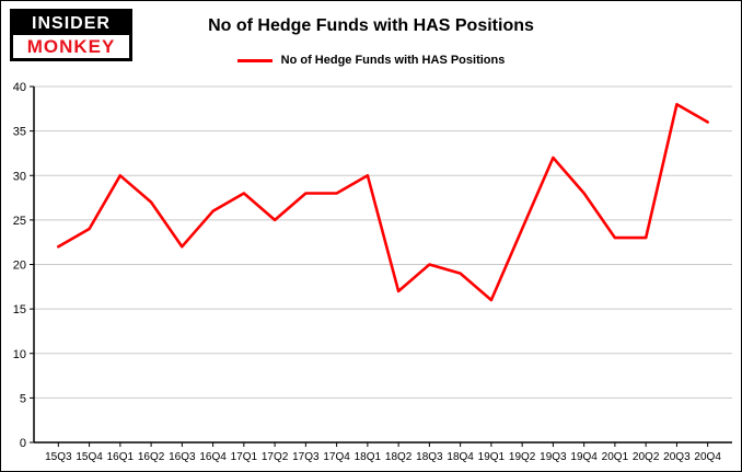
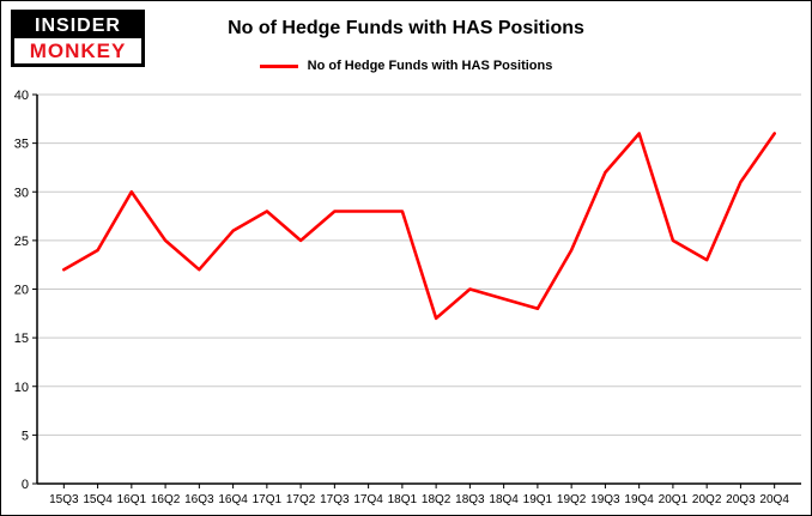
16Q2: 27 -> 25
18Q1: 30 -> 28
19Q1: 16 -> 18
19Q4: 28 -> 36
20Q1: 23 -> 25
20Q3: 38 -> 31
